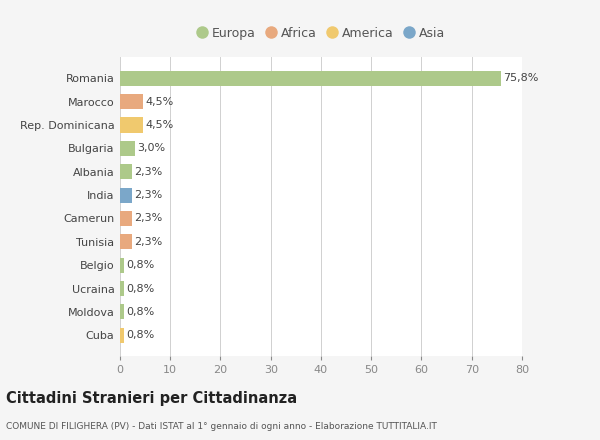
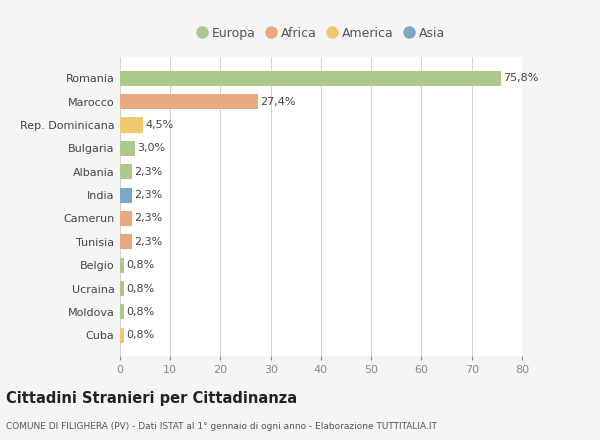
Marocco: 4,5% -> 27,4%
